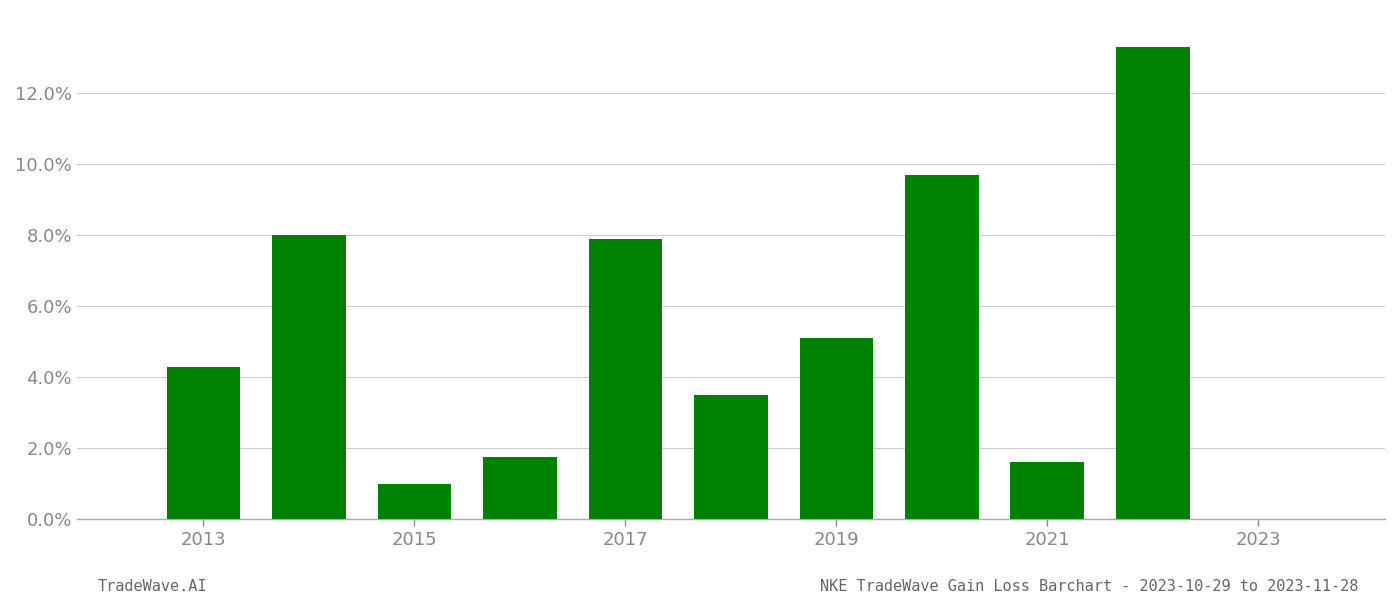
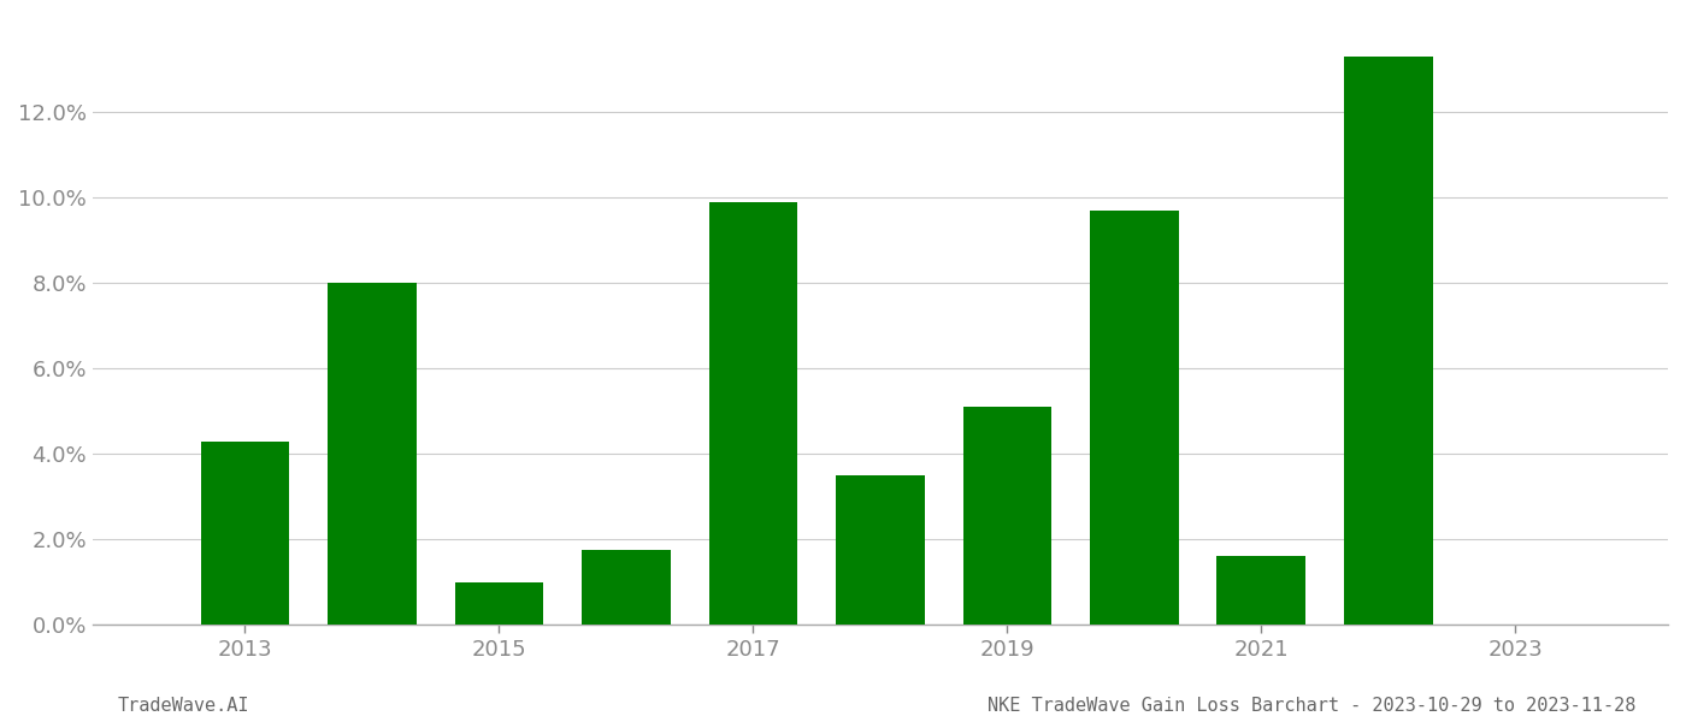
2017: 7.90% -> 9.90%
